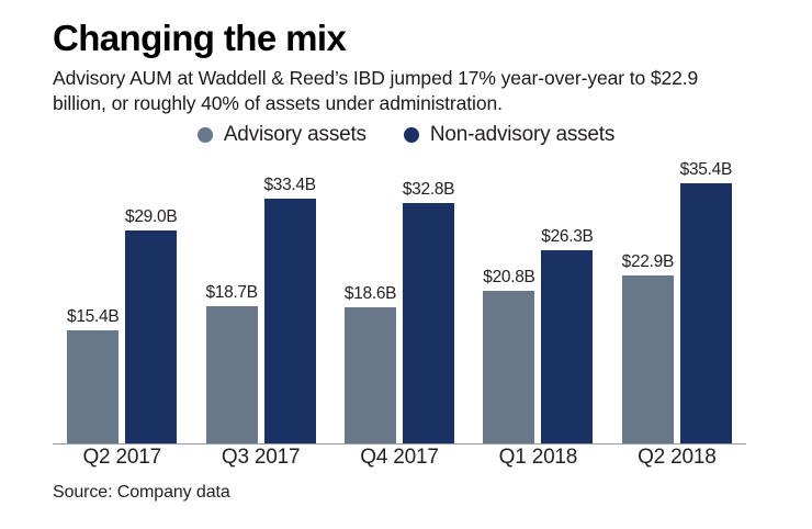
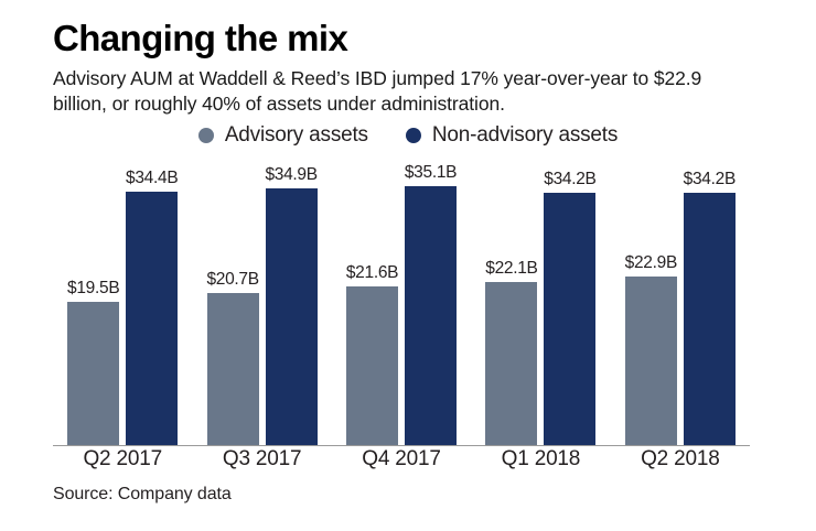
Advisory assets/Q2 2017: $15.4B -> $19.5B
Non-advisory assets/Q2 2017: $29.0B -> $34.4B
Advisory assets/Q3 2017: $18.7B -> $20.7B
Non-advisory assets/Q3 2017: $33.4B -> $34.9B
Advisory assets/Q4 2017: $18.6B -> $21.6B
Non-advisory assets/Q4 2017: $32.8B -> $35.1B
Advisory assets/Q1 2018: $20.8B -> $22.1B
Non-advisory assets/Q1 2018: $26.3B -> $34.2B
Non-advisory assets/Q2 2018: $35.4B -> $34.2B
